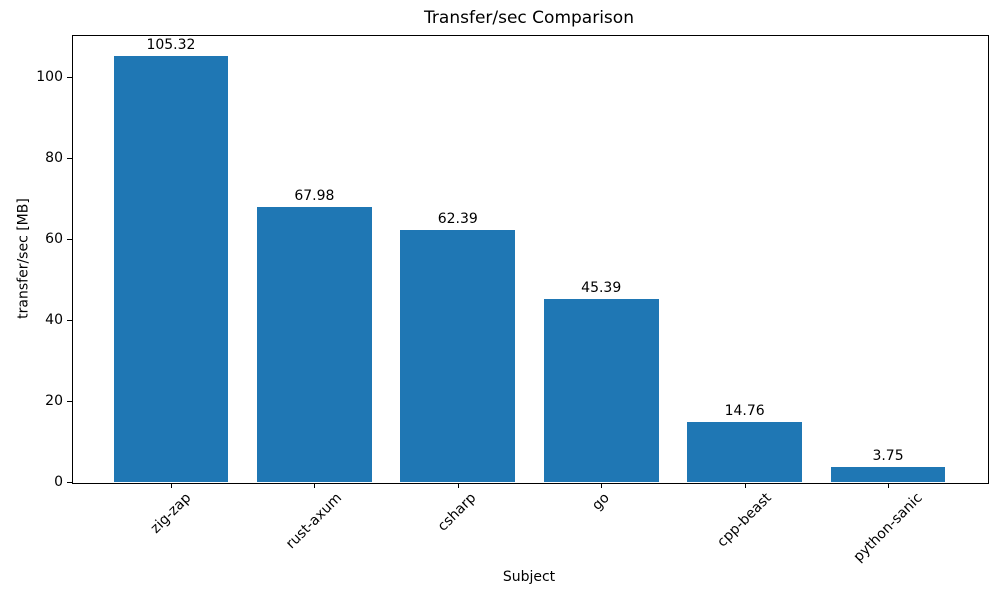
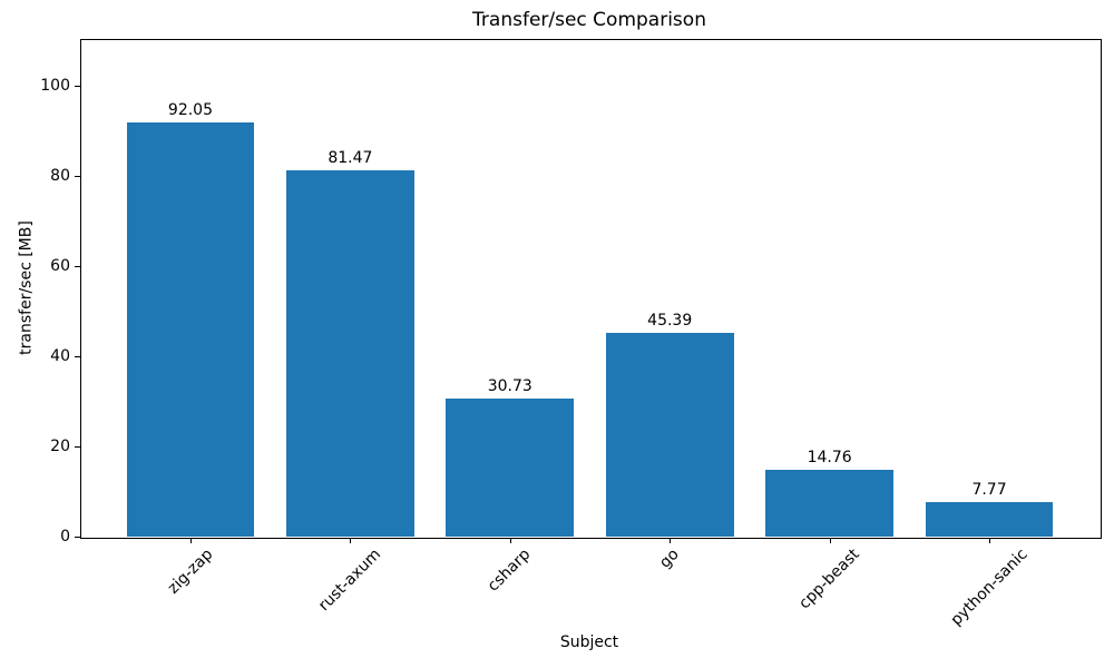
zig-zap: 105.32 -> 92.05
rust-axum: 67.98 -> 81.47
csharp: 62.39 -> 30.73
python-sanic: 3.75 -> 7.77
